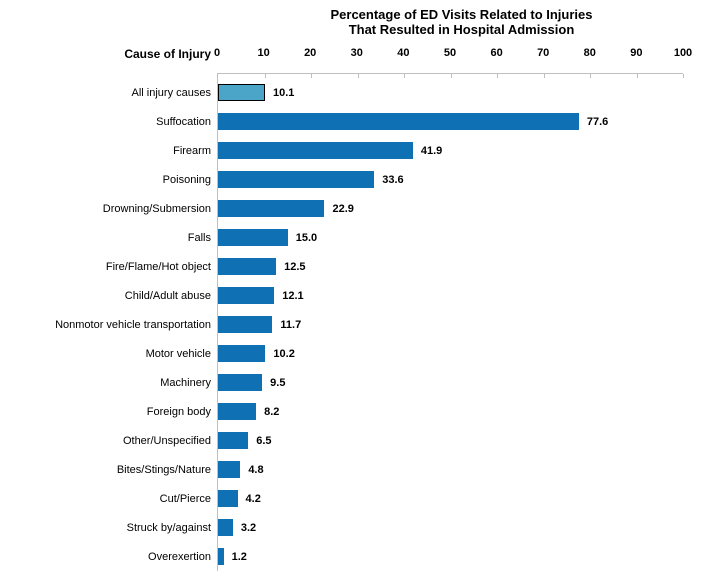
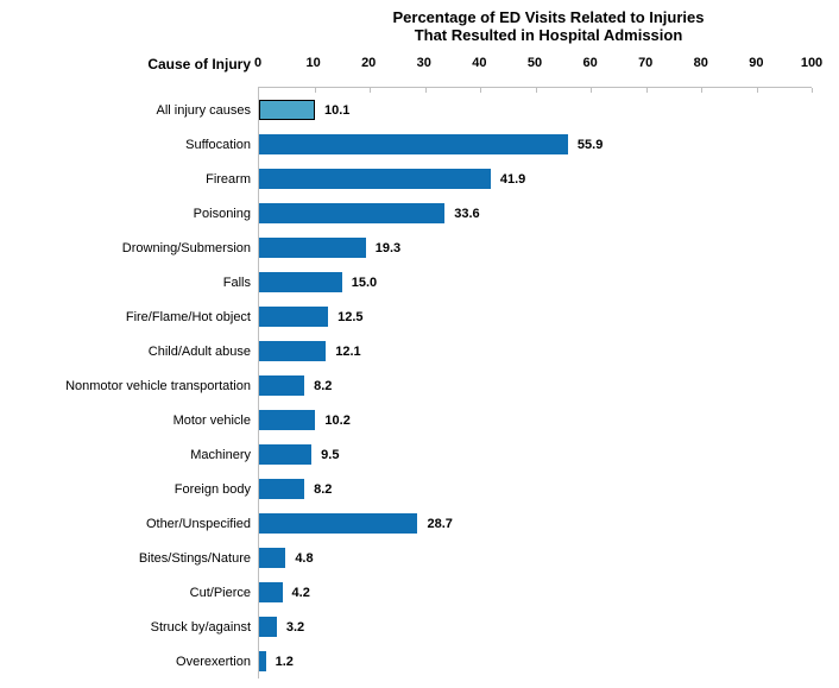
Suffocation: 77.6 -> 55.9
Drowning/Submersion: 22.9 -> 19.3
Nonmotor vehicle transportation: 11.7 -> 8.2
Other/Unspecified: 6.5 -> 28.7
